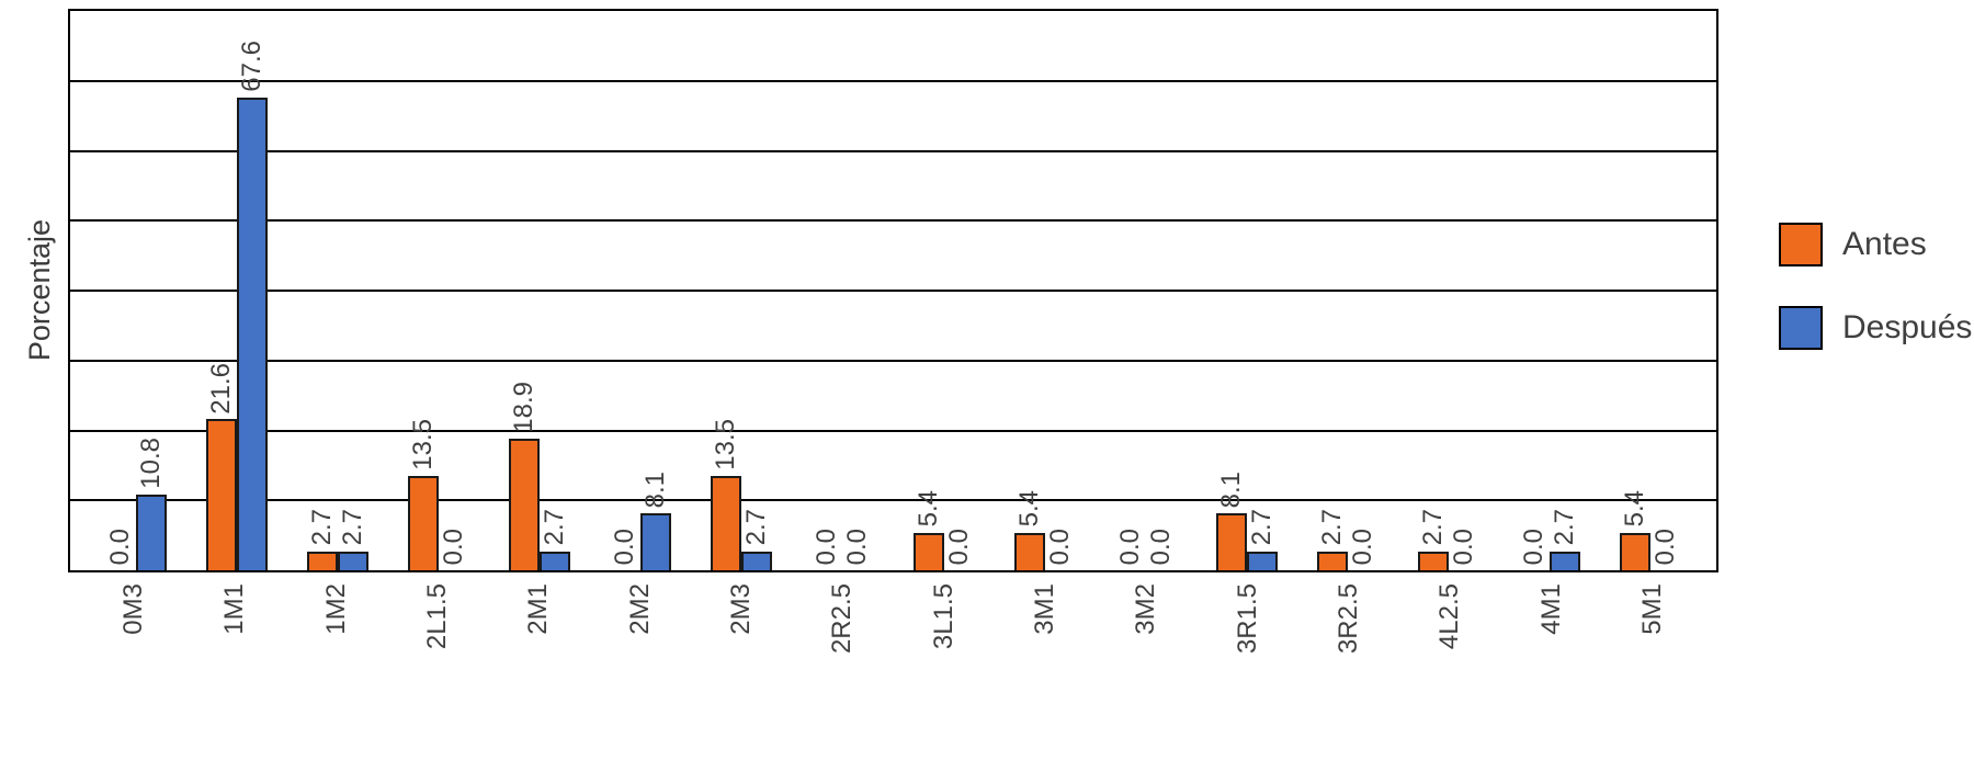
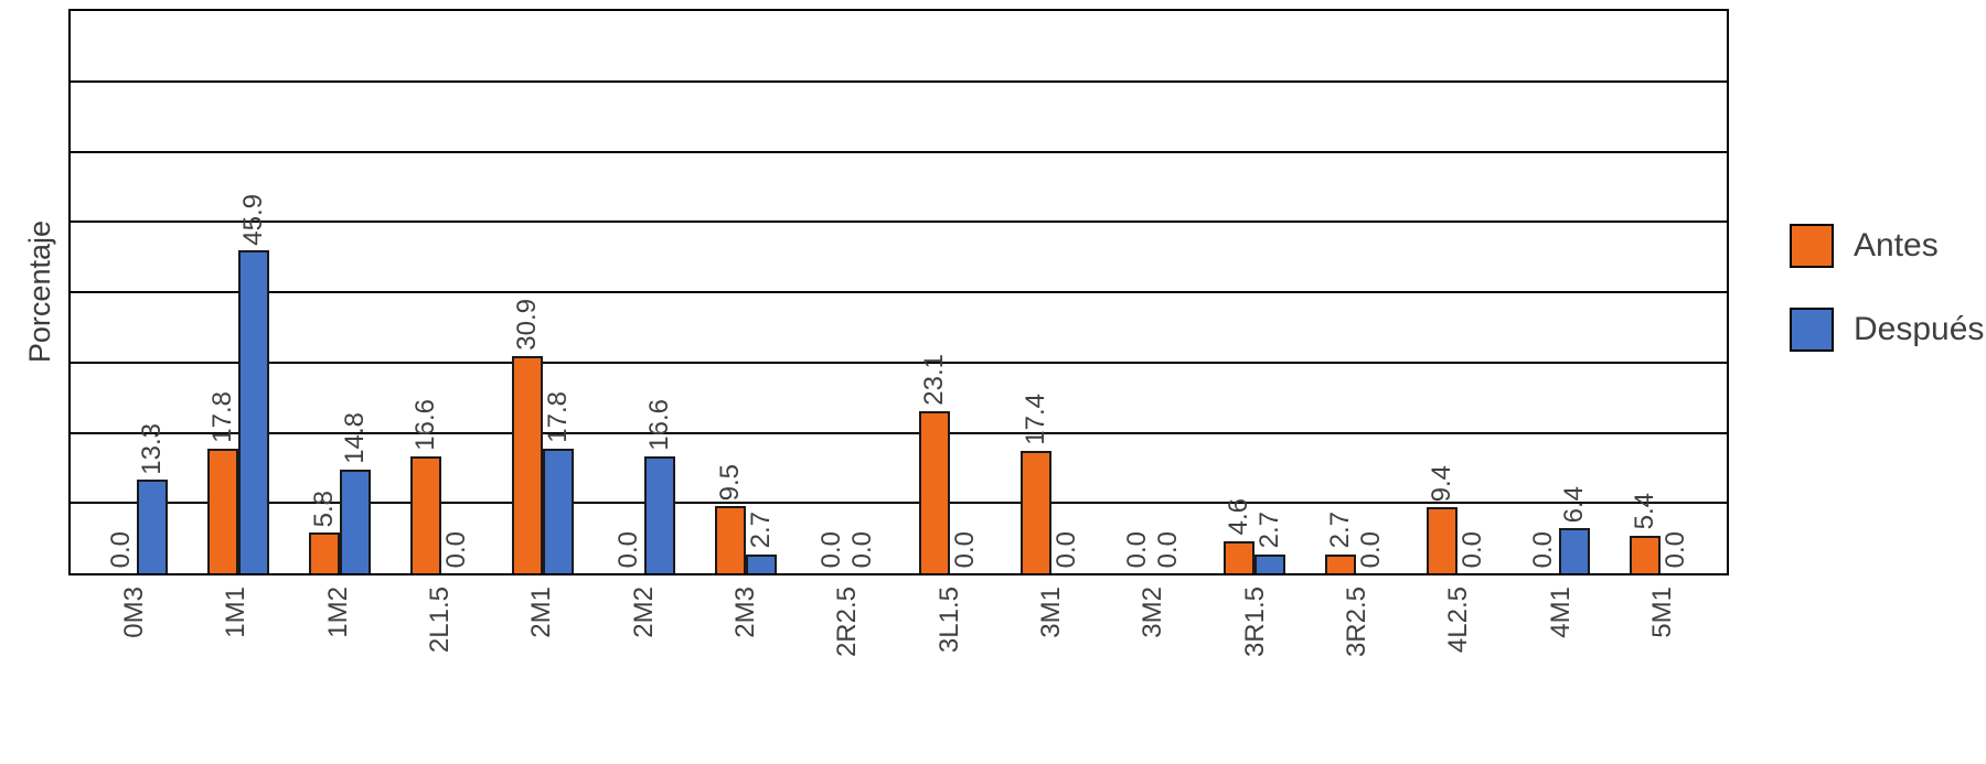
Después/0M3: 10.8 -> 13.3
Antes/1M1: 21.6 -> 17.8
Después/1M1: 67.6 -> 45.9
Antes/1M2: 2.7 -> 5.8
Después/1M2: 2.7 -> 14.8
Antes/2L1.5: 13.5 -> 16.6
Antes/2M1: 18.9 -> 30.9
Después/2M1: 2.7 -> 17.8
Después/2M2: 8.1 -> 16.6
Antes/2M3: 13.5 -> 9.5
Antes/3L1.5: 5.4 -> 23.1
Antes/3M1: 5.4 -> 17.4
Antes/3R1.5: 8.1 -> 4.6
Antes/4L2.5: 2.7 -> 9.4
Después/4M1: 2.7 -> 6.4
